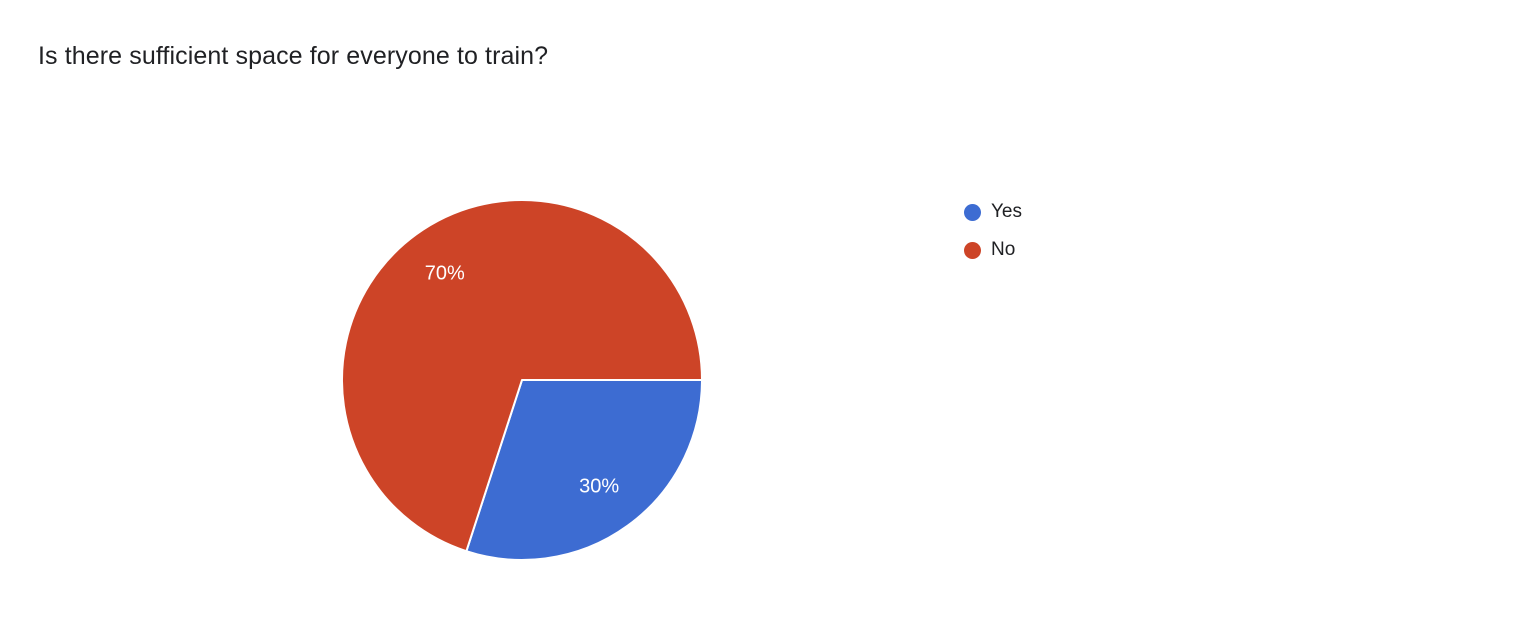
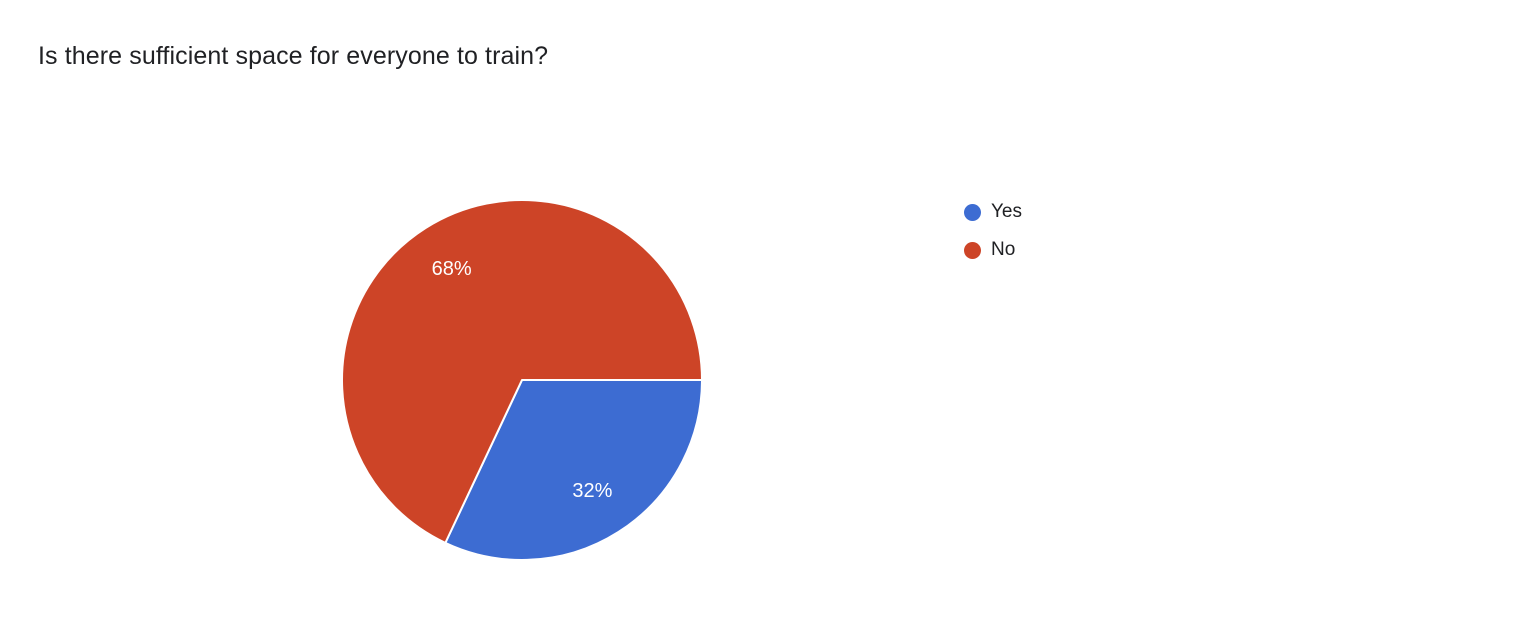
Yes: 30% -> 32%
No: 70% -> 68%
